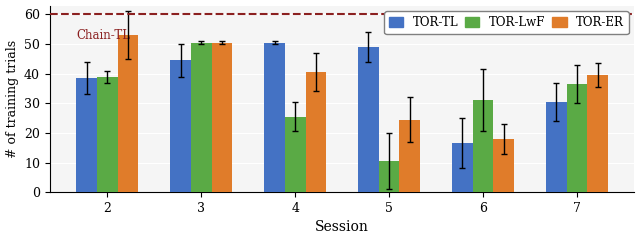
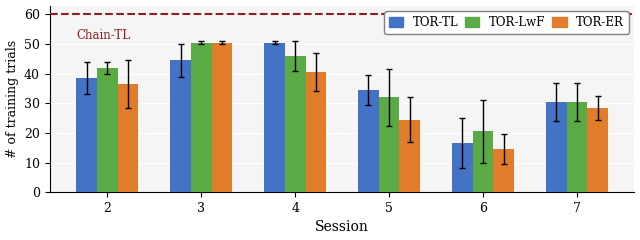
TOR-LwF/2: 39.0 -> 42.0
TOR-ER/2: 53.0 -> 36.5
TOR-LwF/4: 25.5 -> 46.0
TOR-TL/5: 49.0 -> 34.5
TOR-LwF/5: 10.5 -> 32.0
TOR-LwF/6: 31.0 -> 20.5
TOR-ER/6: 18.0 -> 14.5
TOR-LwF/7: 36.5 -> 30.5
TOR-ER/7: 39.5 -> 28.5
